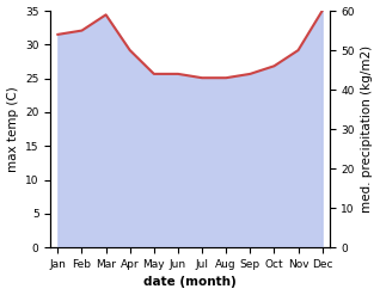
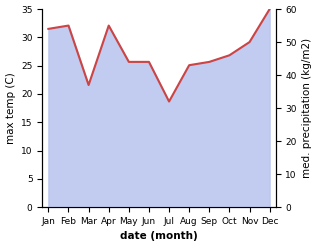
Mar: 59 -> 37
Apr: 50 -> 55
Jul: 43 -> 32
